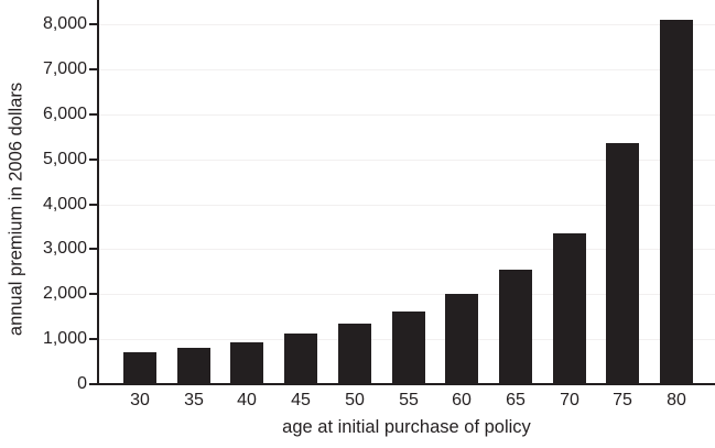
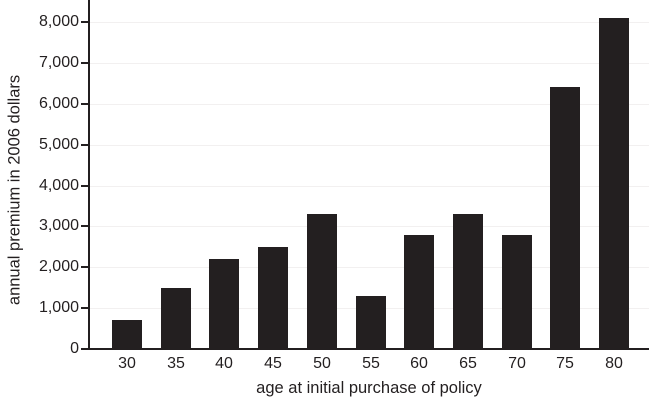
35: 800 -> 1500
40: 900 -> 2200
45: 1100 -> 2500
50: 1400 -> 3300
55: 1600 -> 1300
60: 2000 -> 2800
65: 2600 -> 3300
70: 3400 -> 2800
75: 5400 -> 6400
